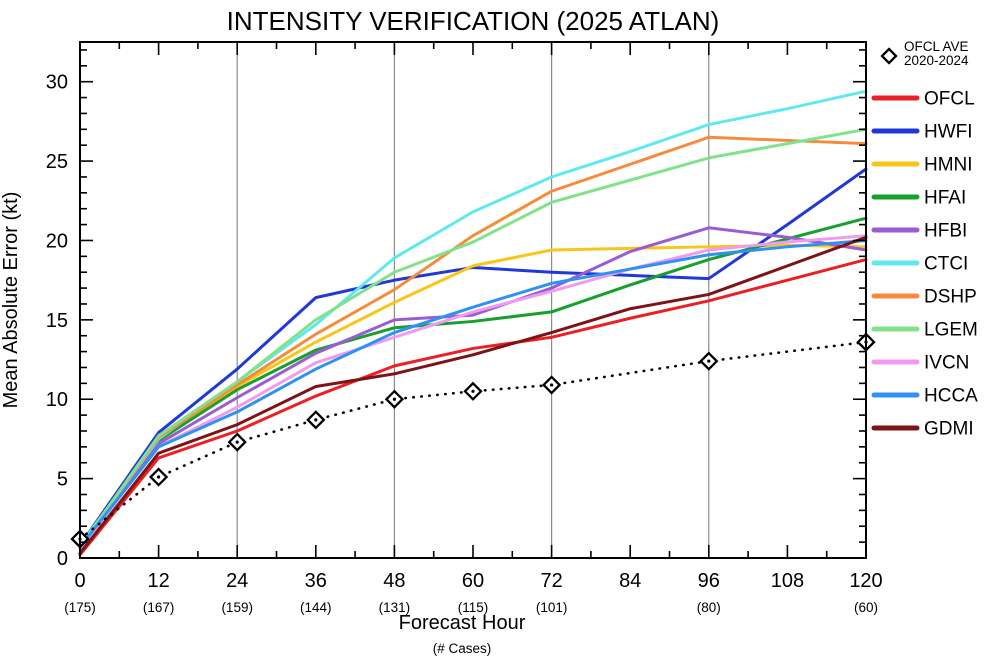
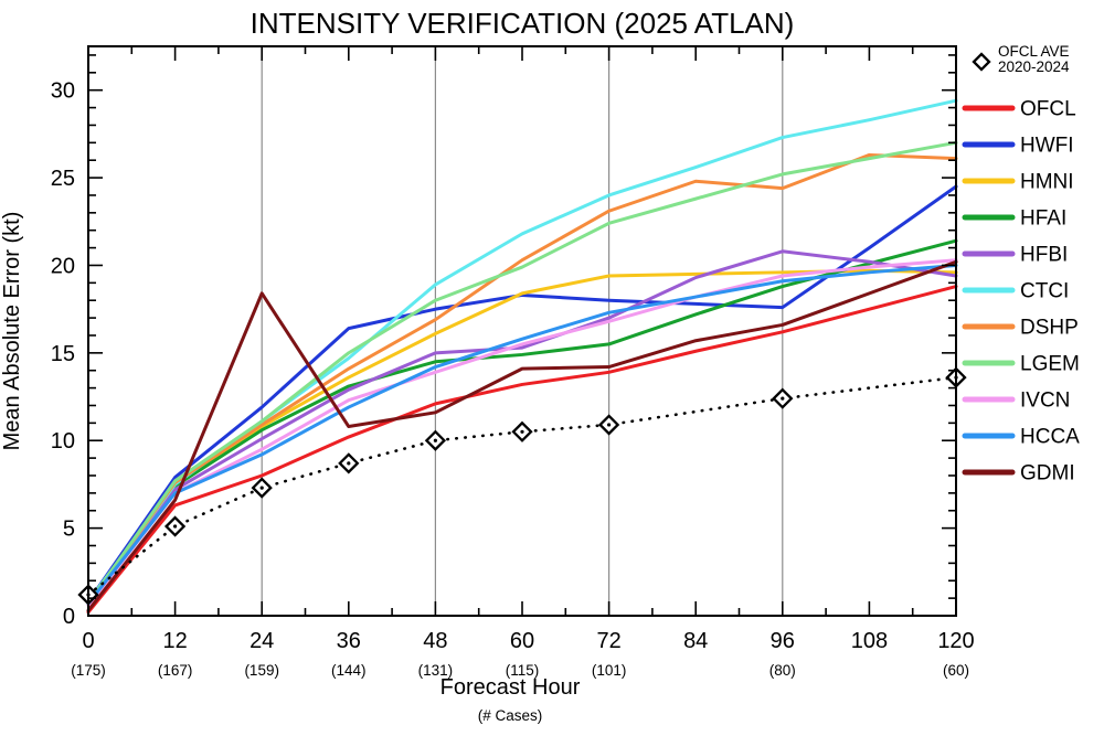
GDMI/24: 8.4 -> 18.4
GDMI/60: 12.8 -> 14.1
DSHP/96: 26.5 -> 24.4
